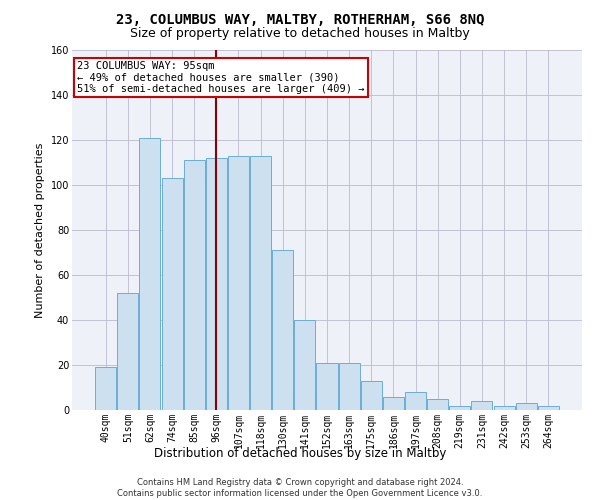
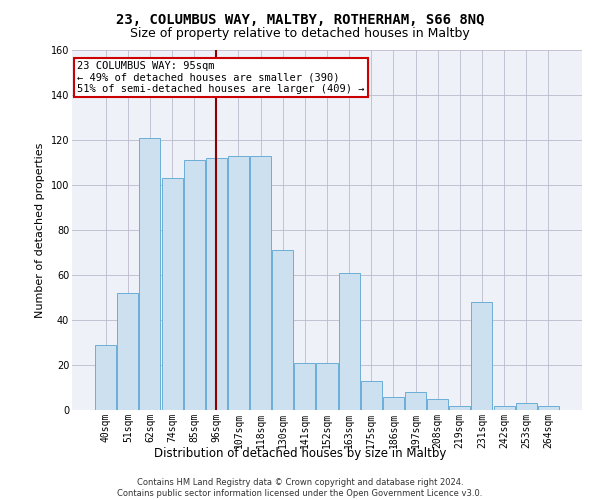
40sqm: 19 -> 29
141sqm: 40 -> 21
163sqm: 21 -> 61
231sqm: 4 -> 48
